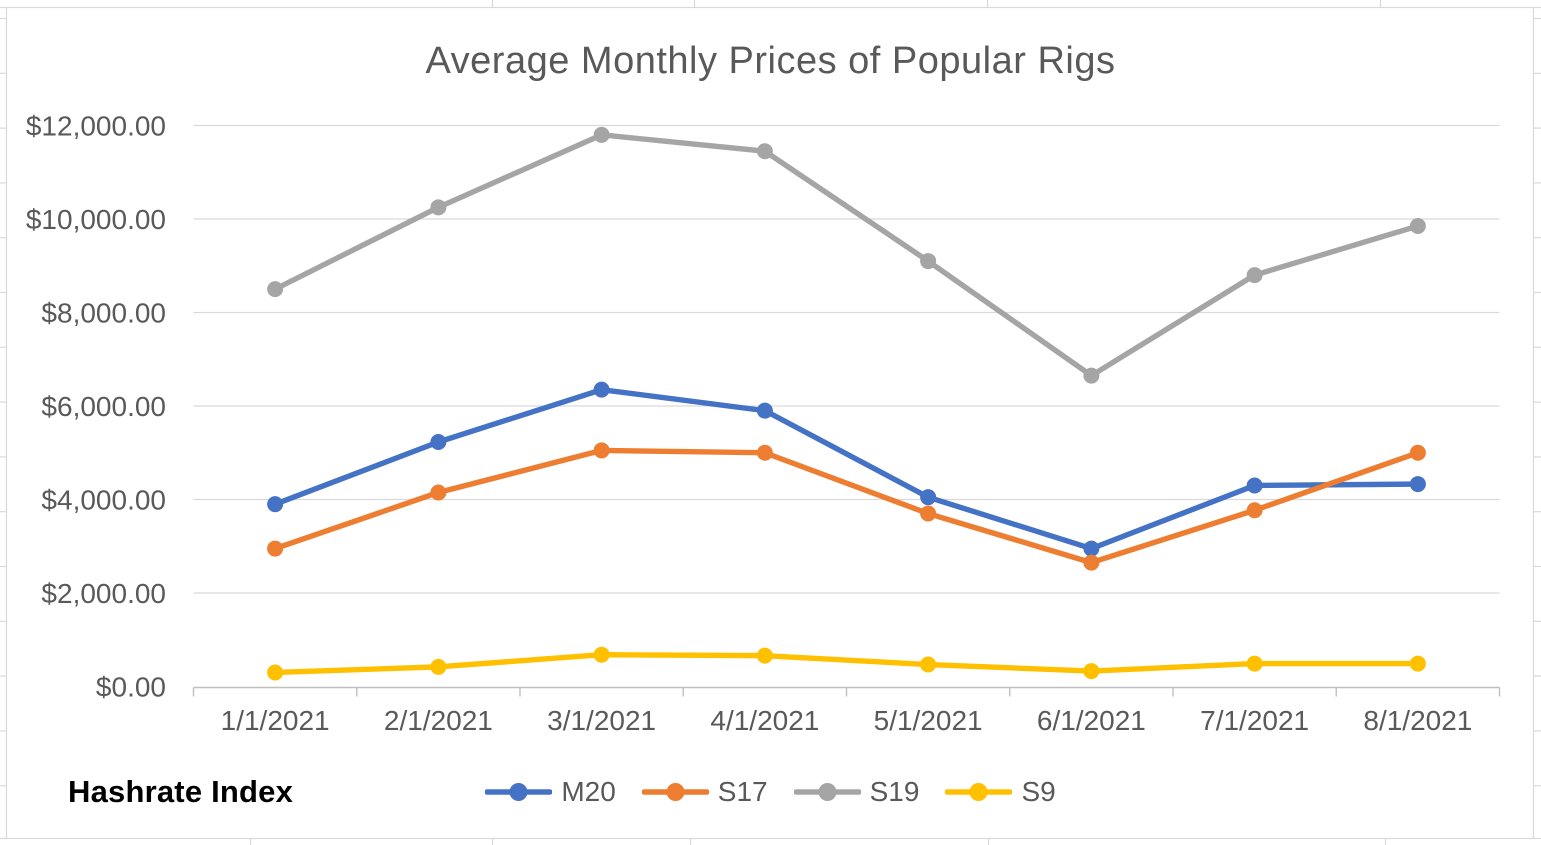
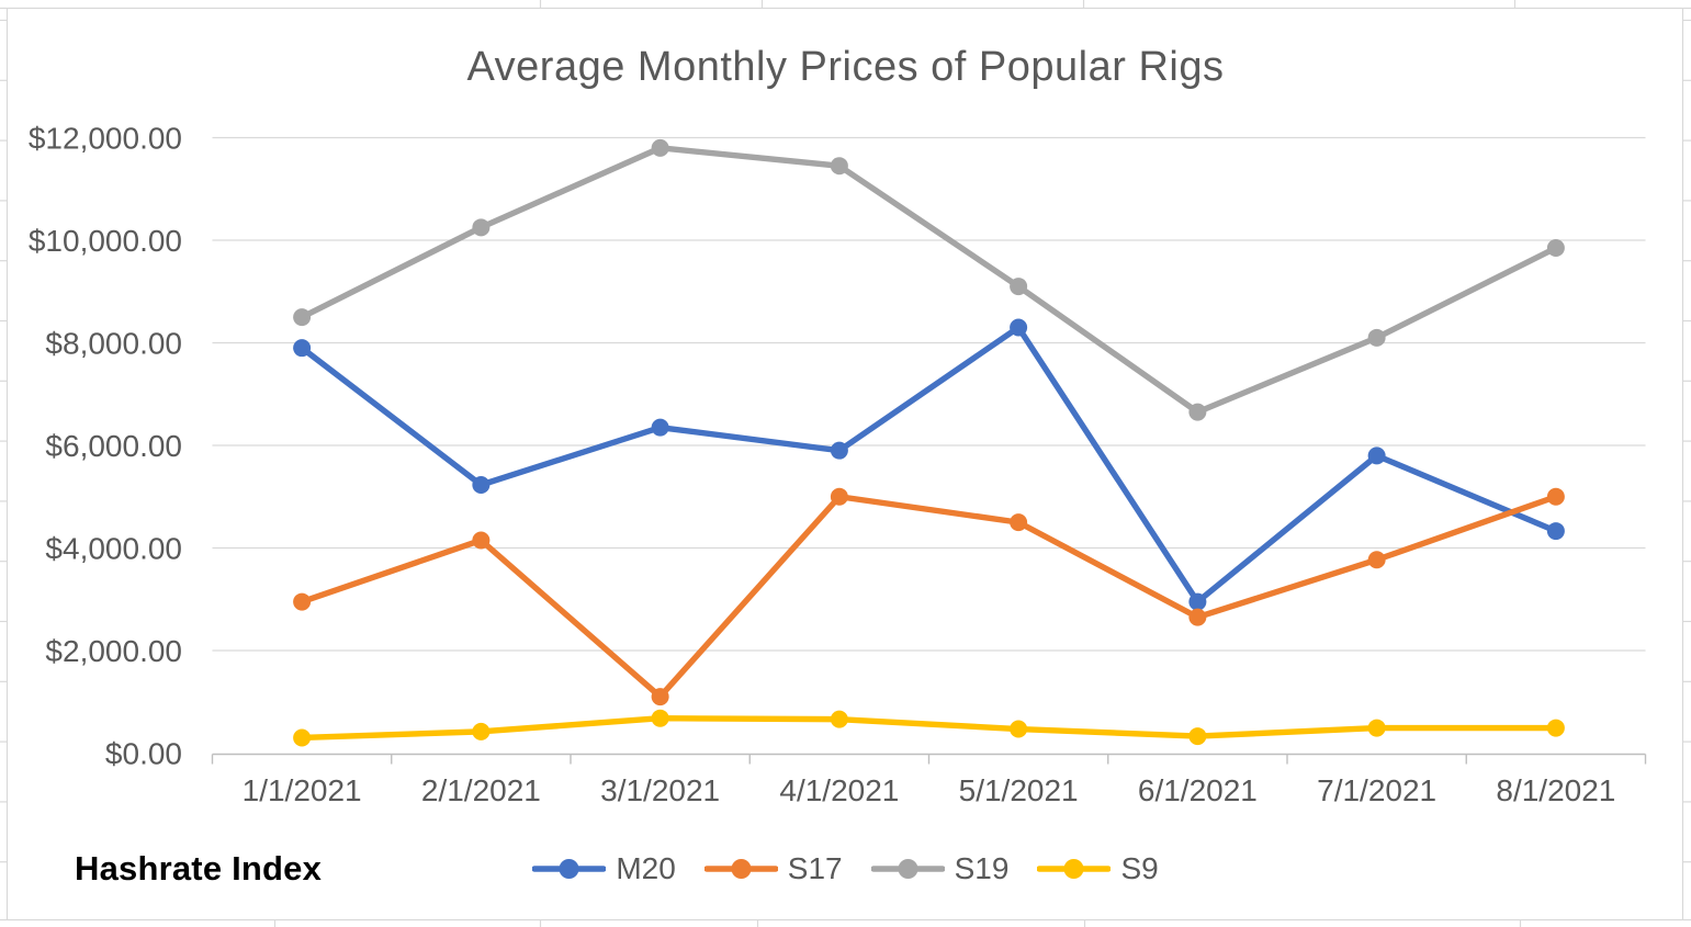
M20/1/1/2021: $3900 -> $7900
S17/3/1/2021: $5000 -> $1100
M20/5/1/2021: $4000 -> $8300
S17/5/1/2021: $3700 -> $4500
M20/7/1/2021: $4300 -> $5800
S19/7/1/2021: $8800 -> $8100
